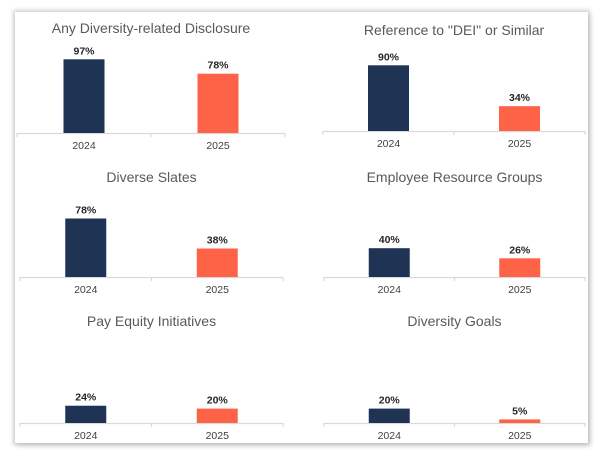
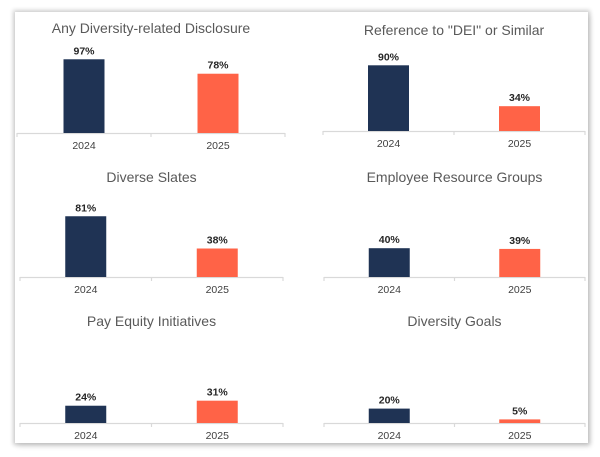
Diverse Slates/2024: 78% -> 81%
Employee Resource Groups/2025: 26% -> 39%
Pay Equity Initiatives/2025: 20% -> 31%
